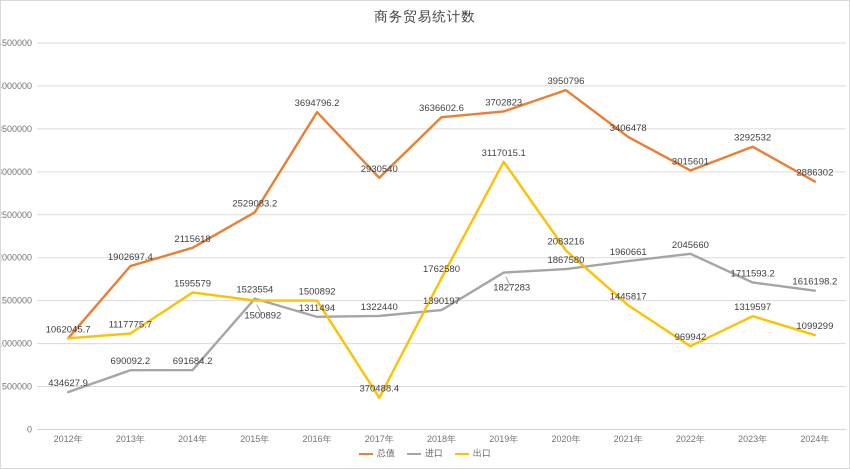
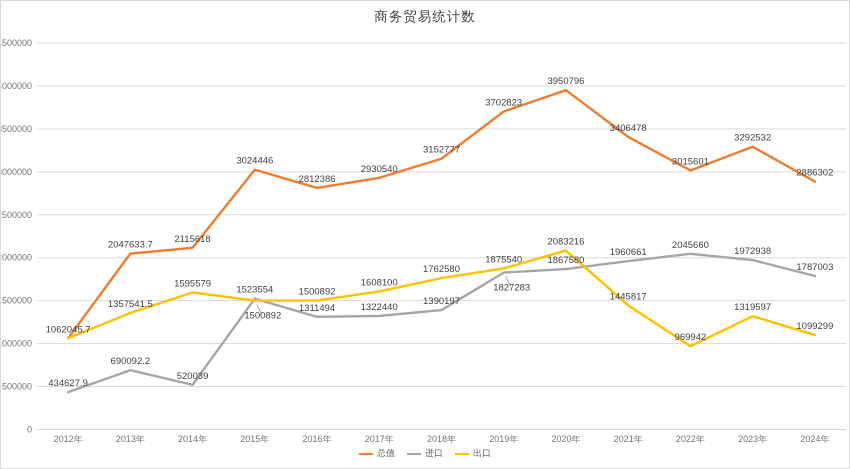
总值/2013年: 1902697.4 -> 2047633.7
出口/2013年: 1117775.7 -> 1357541.5
进口/2014年: 691684.2 -> 520039
总值/2015年: 2529083.2 -> 3024446
总值/2016年: 3694796.2 -> 2812386
出口/2017年: 370488.4 -> 1608100
总值/2018年: 3636602.6 -> 3152777
出口/2019年: 3117015.1 -> 1875540
进口/2023年: 1711593.2 -> 1972938
进口/2024年: 1616198.2 -> 1787003
